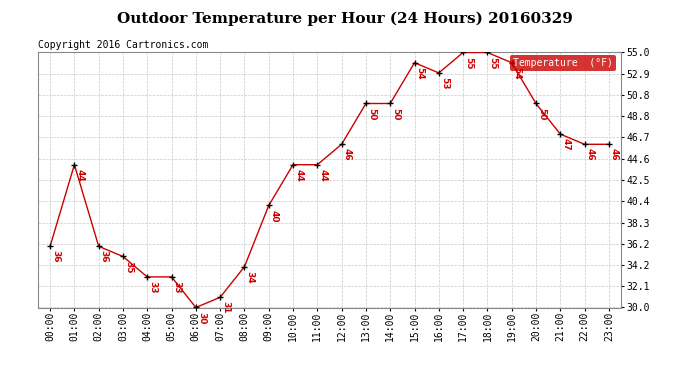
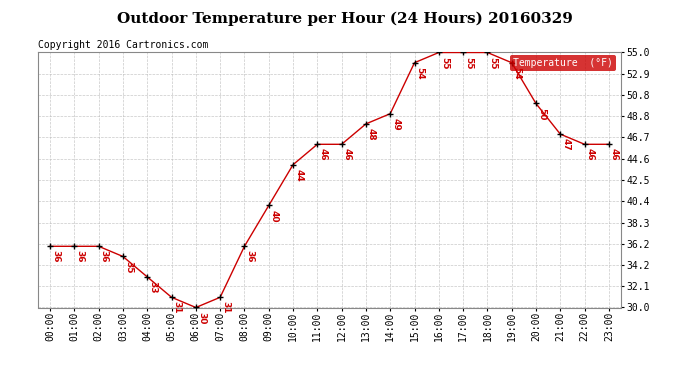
01:00: 44 -> 36
05:00: 33 -> 31
08:00: 34 -> 36
11:00: 44 -> 46
13:00: 50 -> 48
14:00: 50 -> 49
16:00: 53 -> 55
